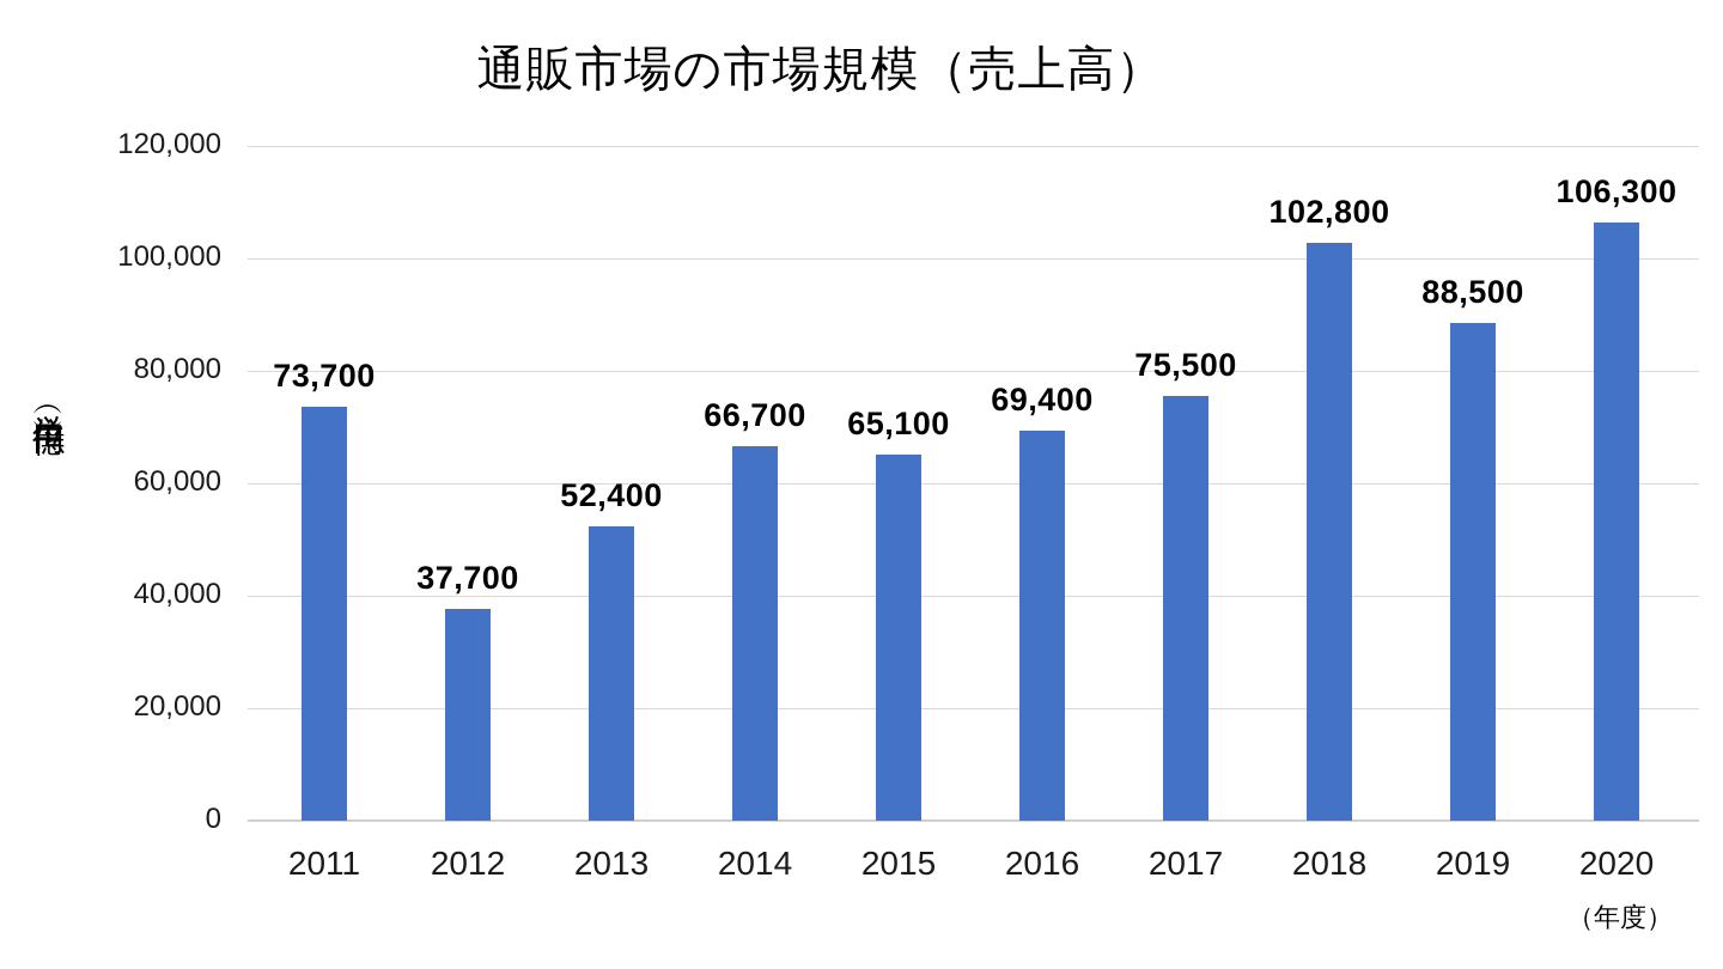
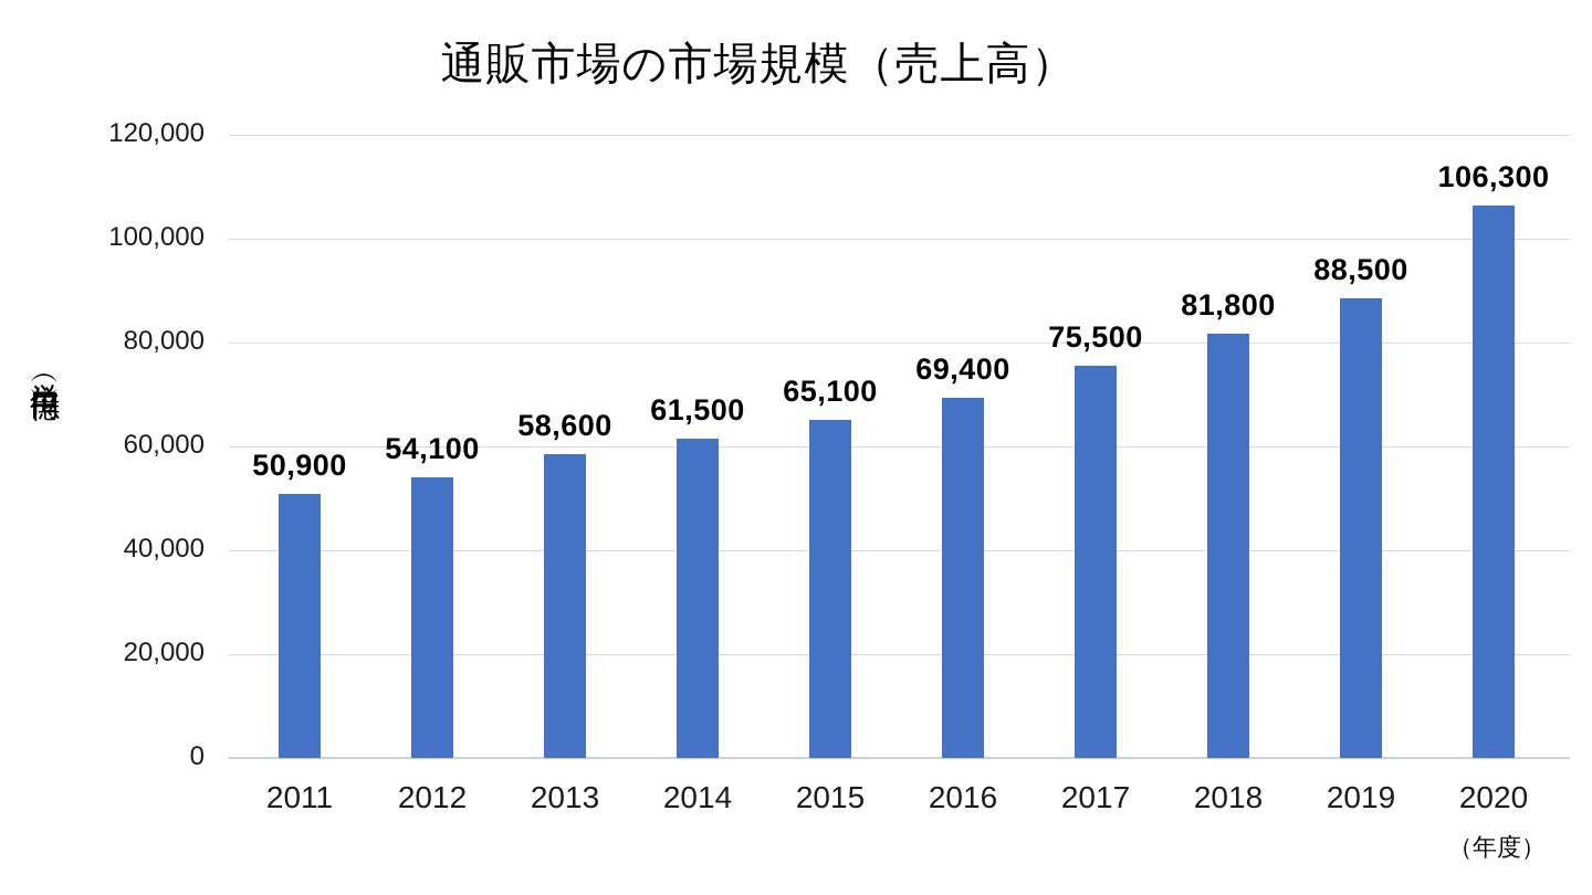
2011: 73,700 -> 50,900
2012: 37,700 -> 54,100
2013: 52,400 -> 58,600
2014: 66,700 -> 61,500
2018: 102,800 -> 81,800
